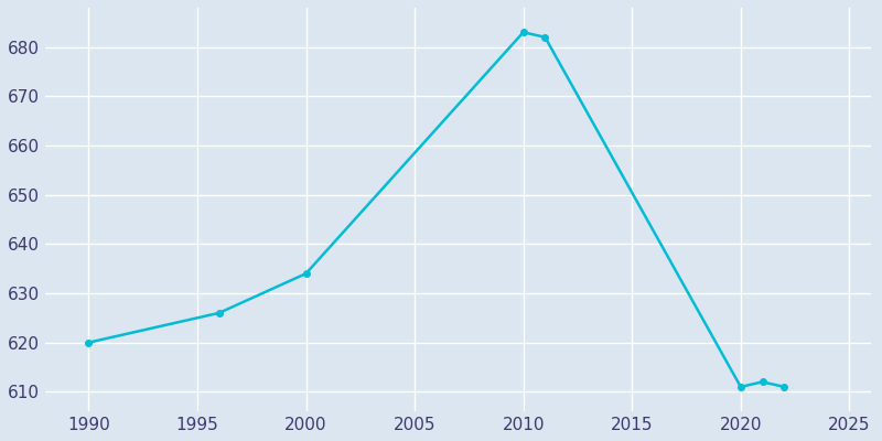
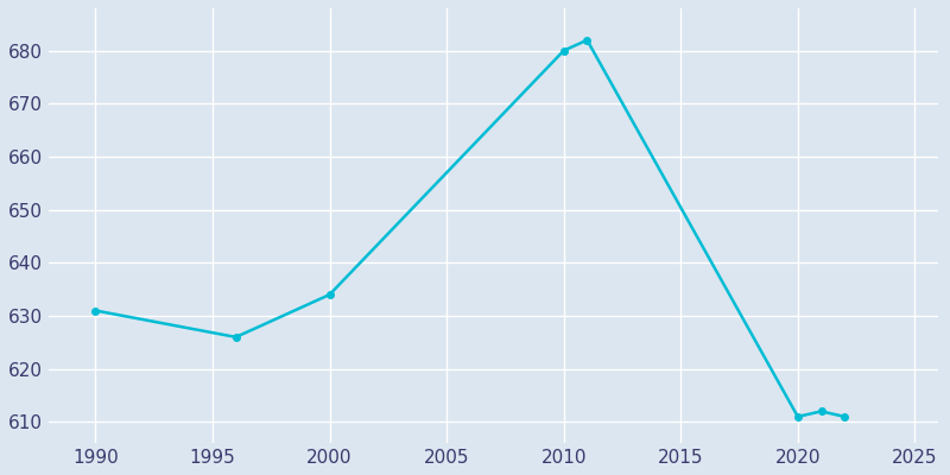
1990: 620 -> 631
2010: 683 -> 680
